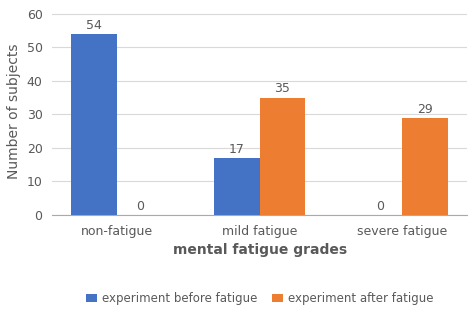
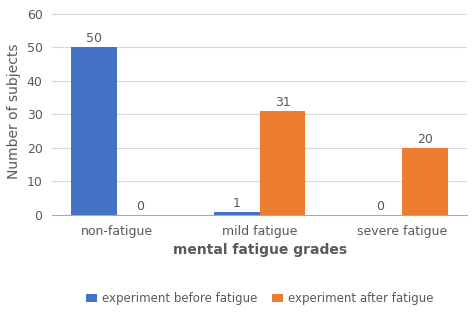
experiment before fatigue/non-fatigue: 54 -> 50
experiment before fatigue/mild fatigue: 17 -> 1
experiment after fatigue/mild fatigue: 35 -> 31
experiment after fatigue/severe fatigue: 29 -> 20
